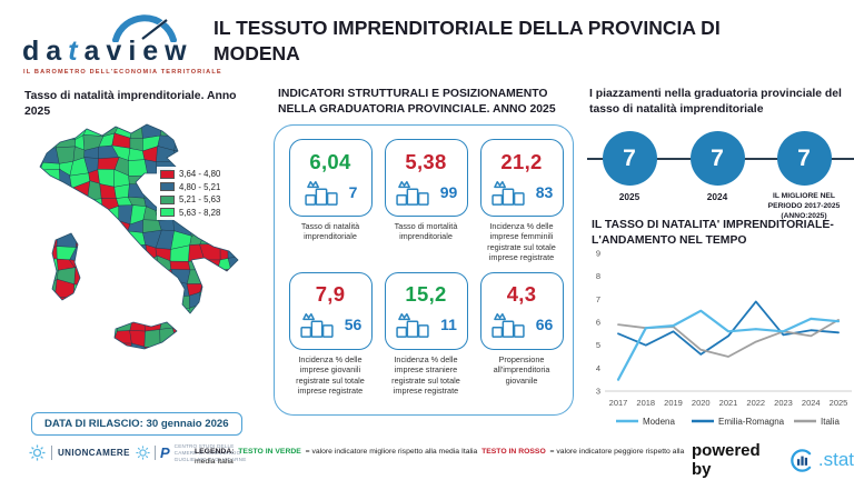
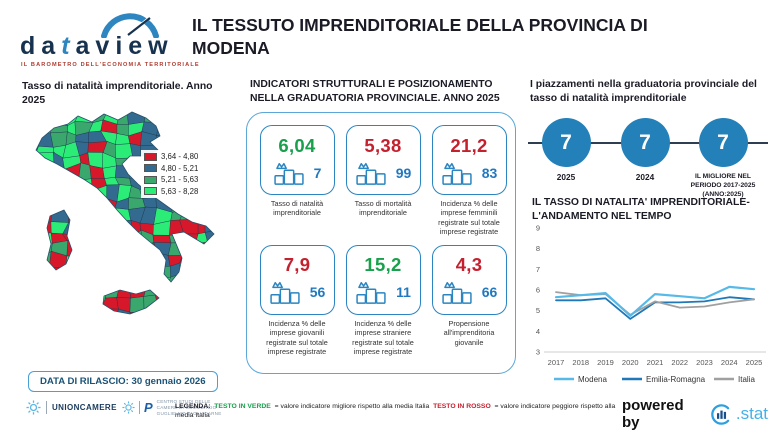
Modena/2017: 3.5 -> 5.7
Emilia-Romagna/2018: 5.0 -> 5.5
Modena/2020: 6.5 -> 4.8
Modena/2021: 5.6 -> 5.8
Italia/2021: 4.5 -> 5.5
Emilia-Romagna/2022: 6.9 -> 5.4
Italia/2023: 5.6 -> 5.2
Italia/2025: 6.1 -> 5.5
